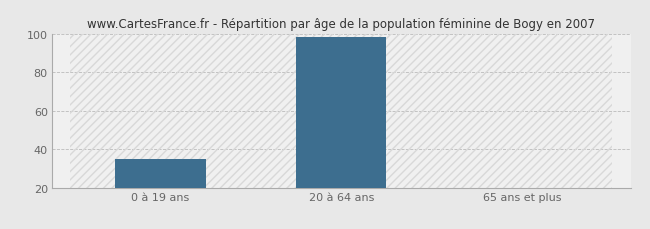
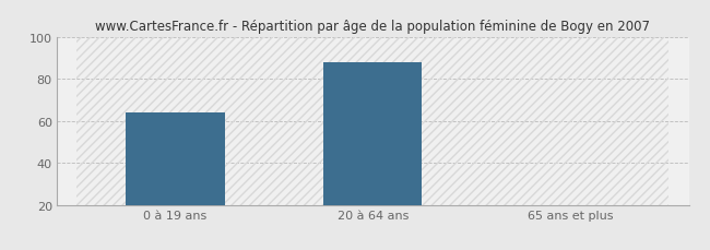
0 à 19 ans: 35 -> 64
20 à 64 ans: 98 -> 88
